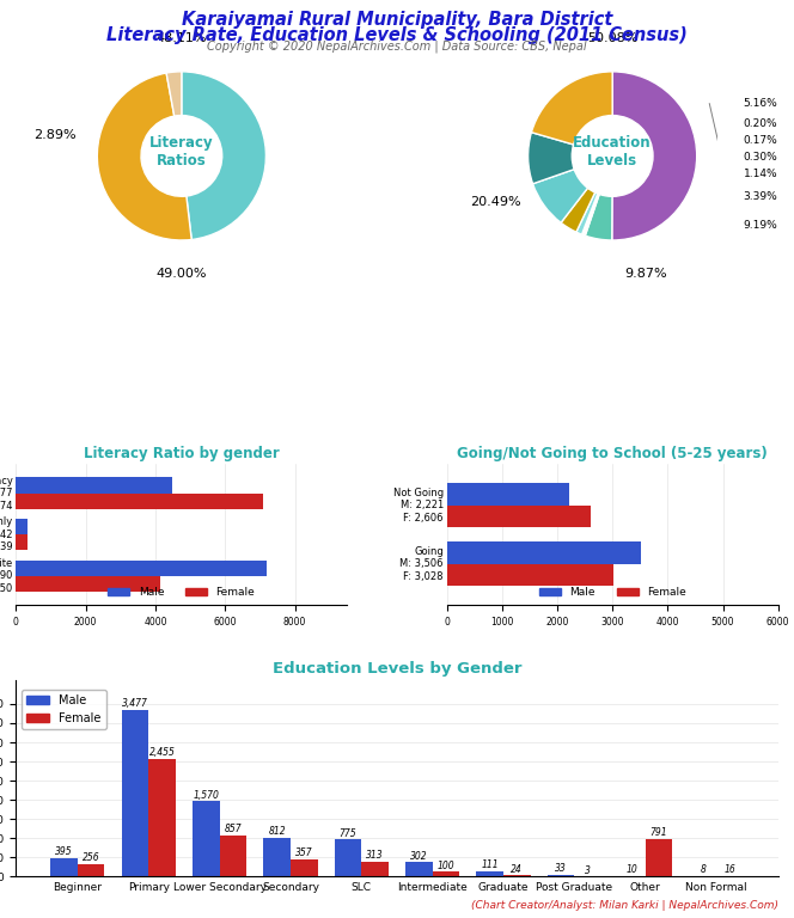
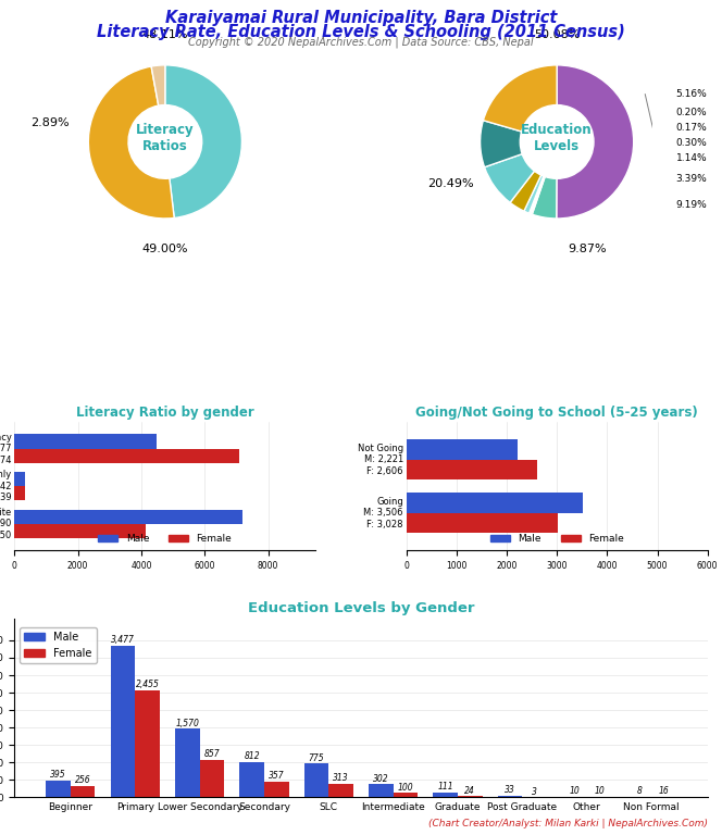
Education Levels by Gender/Female/Other: 791 -> 10
